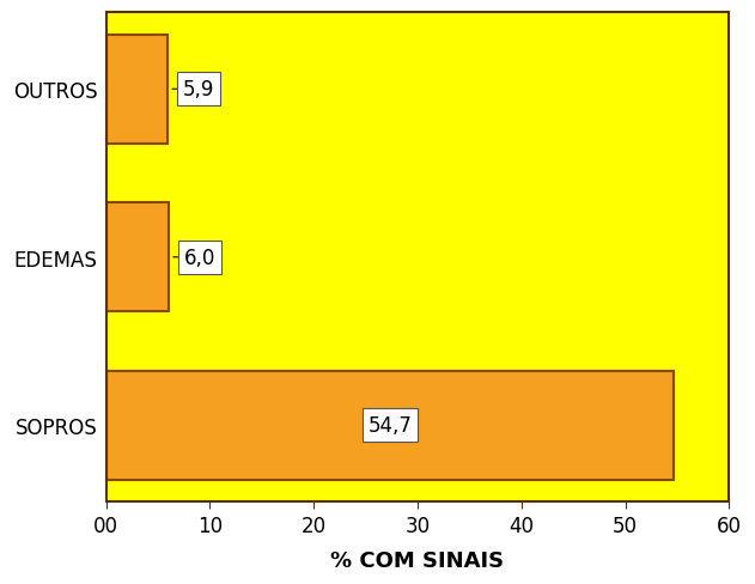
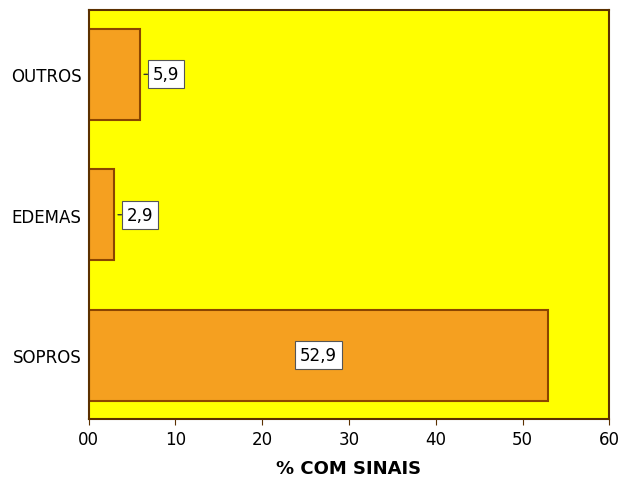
EDEMAS: 6,0 -> 2,9
SOPROS: 54,7 -> 52,9
